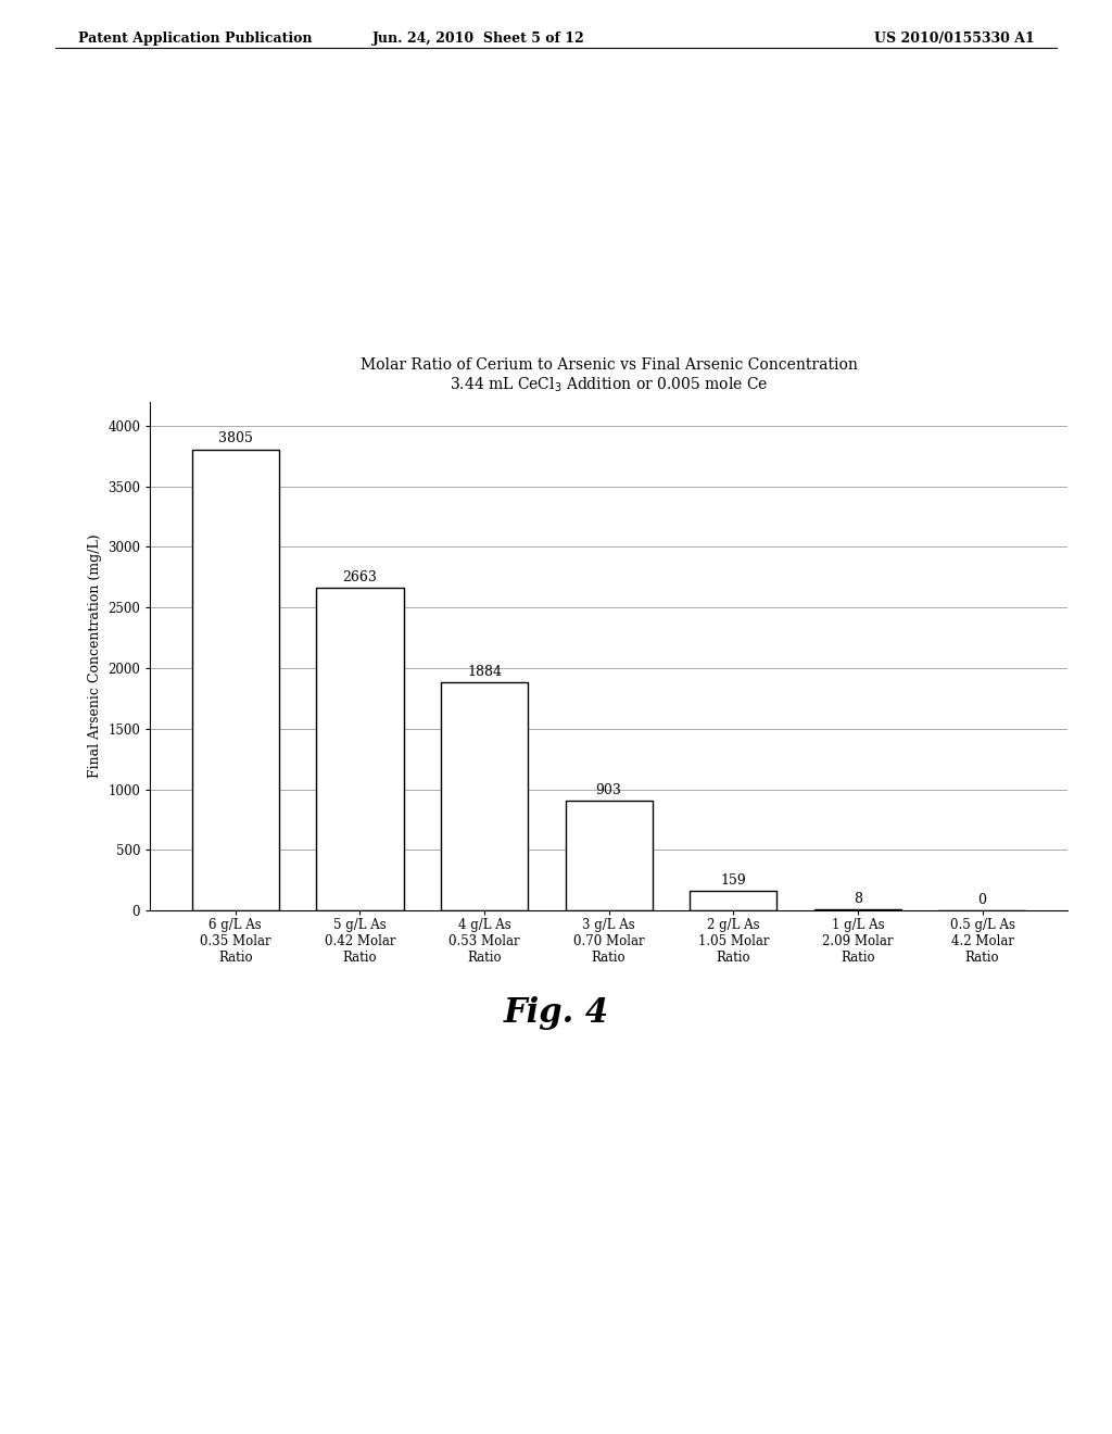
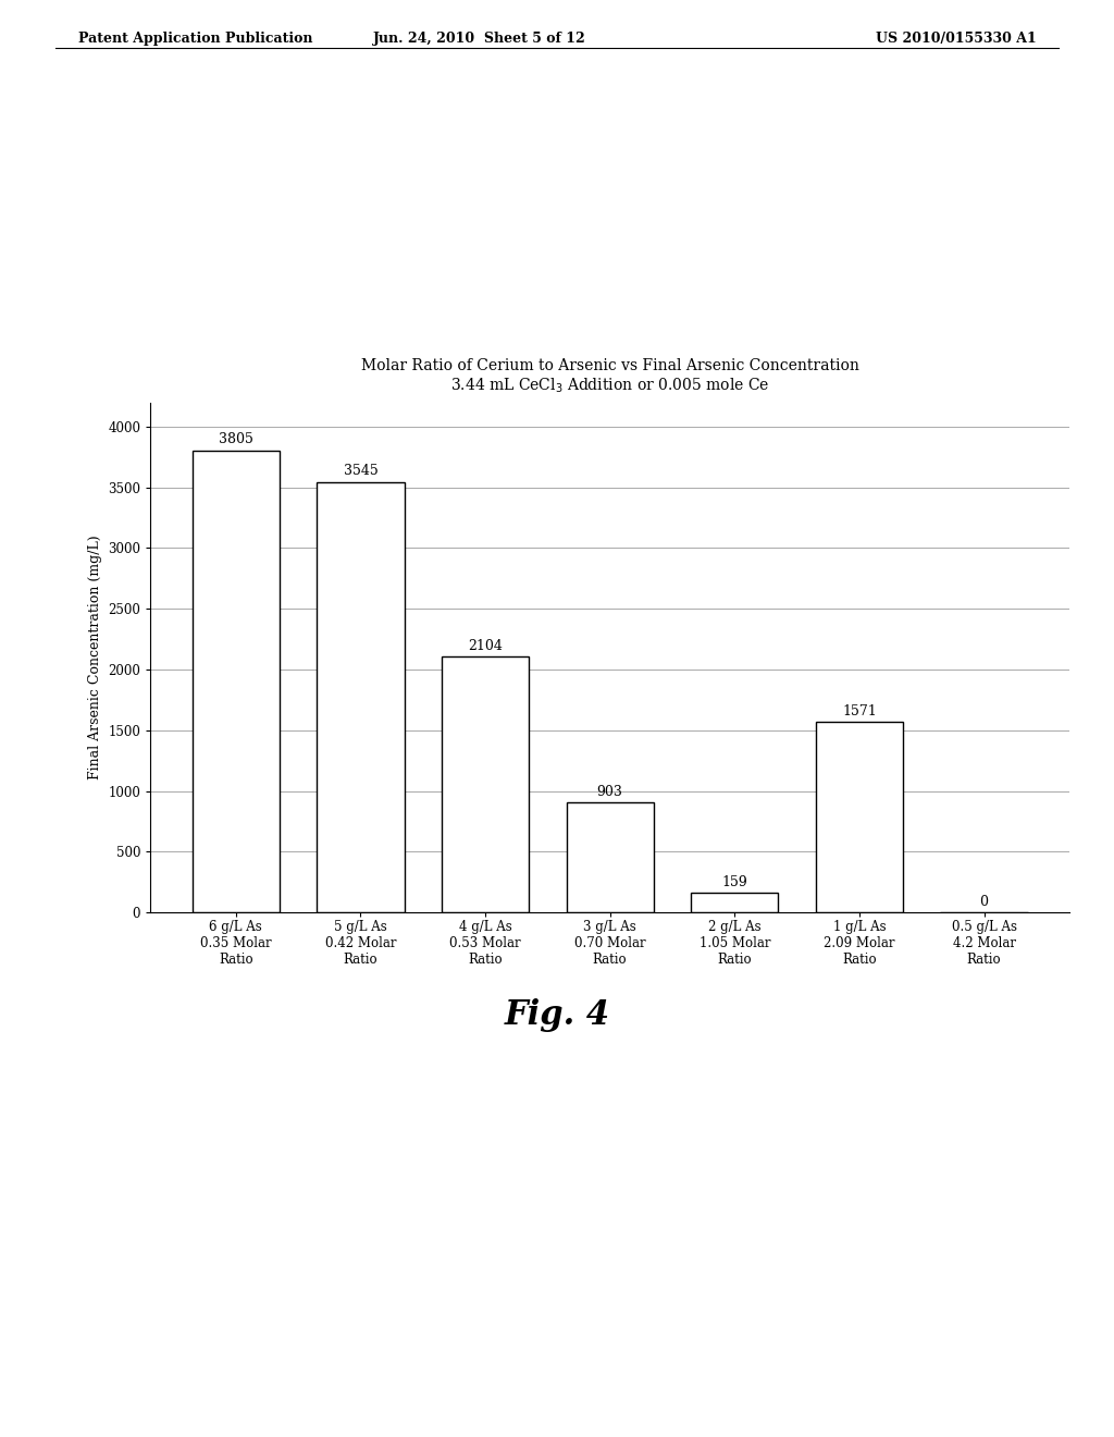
5 g/L As 0.42 Molar Ratio: 2663 -> 3545
4 g/L As 0.53 Molar Ratio: 1884 -> 2104
1 g/L As 2.09 Molar Ratio: 8 -> 1571
